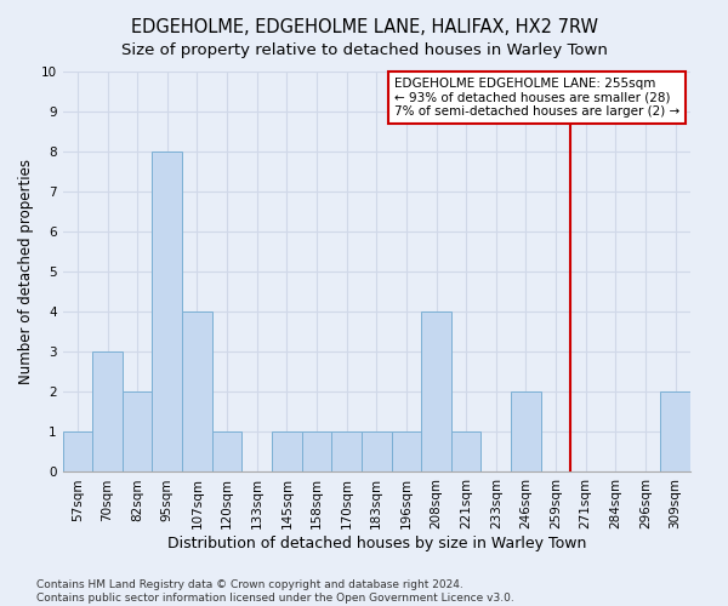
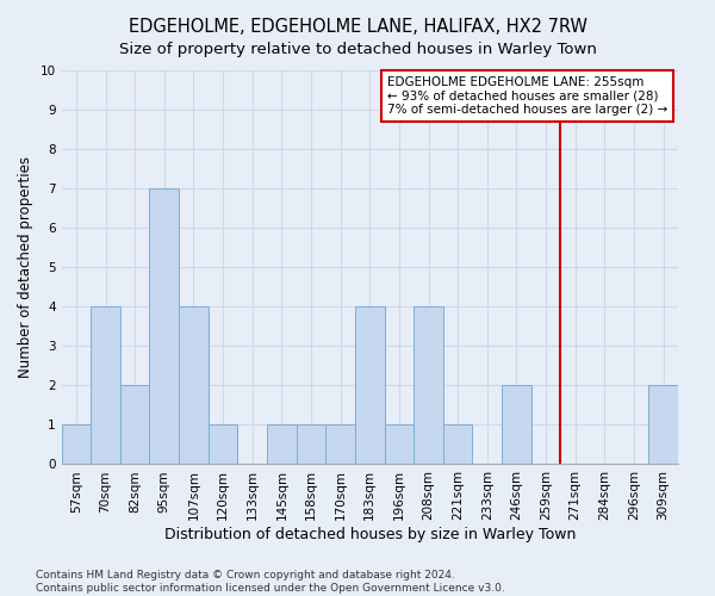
70sqm: 3 -> 4
95sqm: 8 -> 7
183sqm: 1 -> 4
